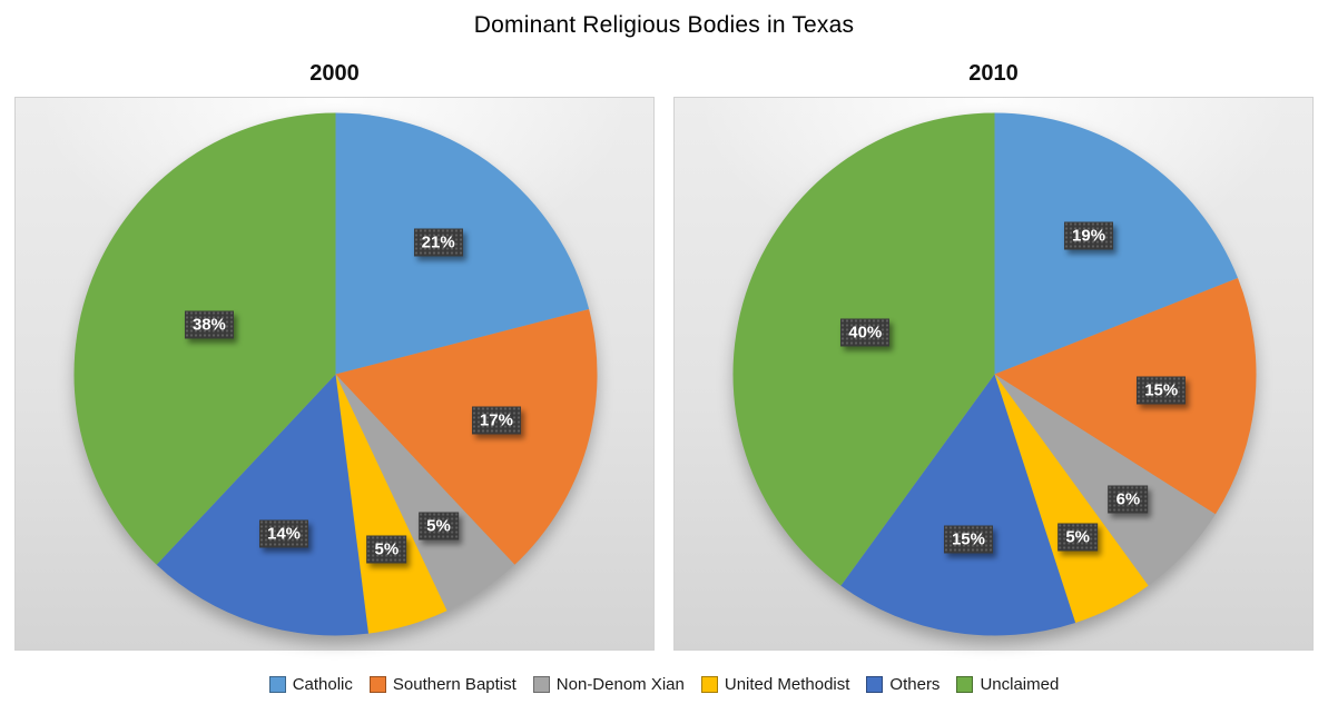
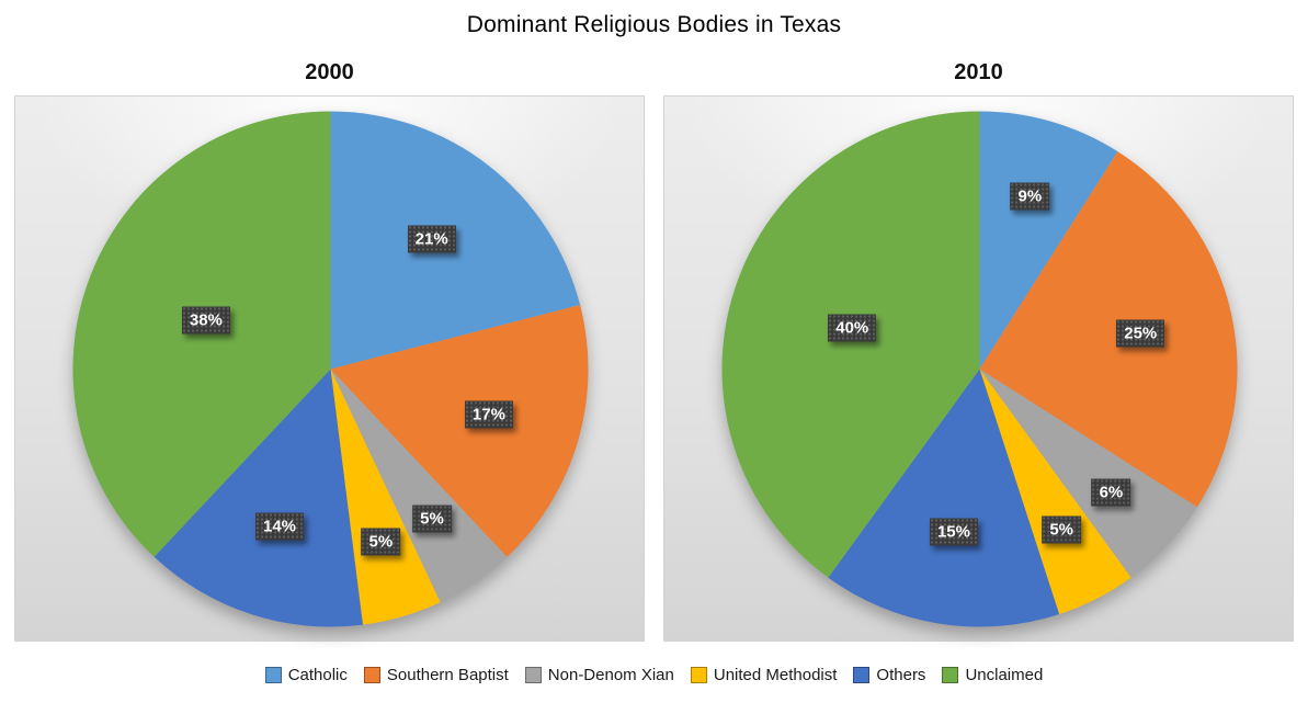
2010/Catholic: 19% -> 9%
2010/Southern Baptist: 15% -> 25%
